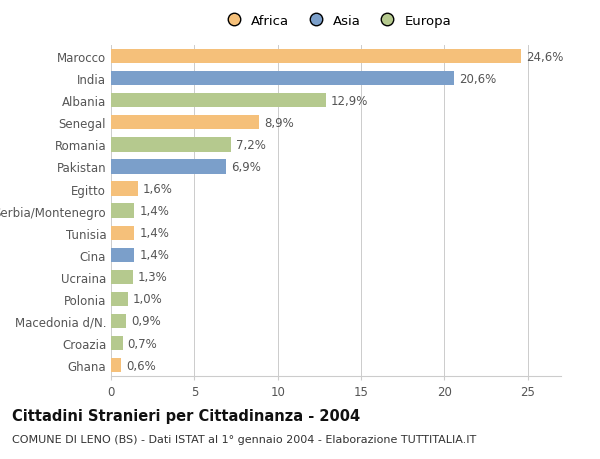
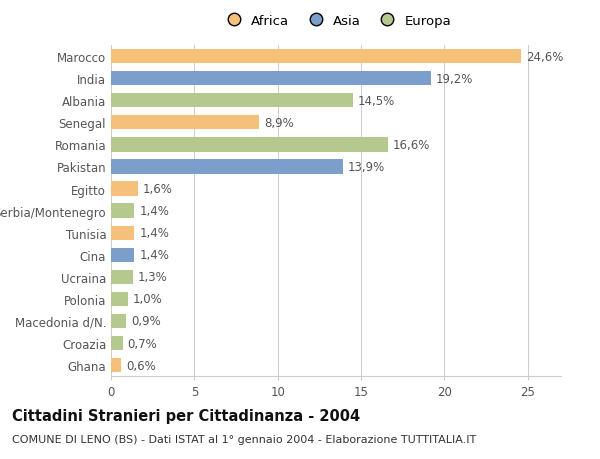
India: 20,6% -> 19,2%
Albania: 12,9% -> 14,5%
Romania: 7,2% -> 16,6%
Pakistan: 6,9% -> 13,9%
